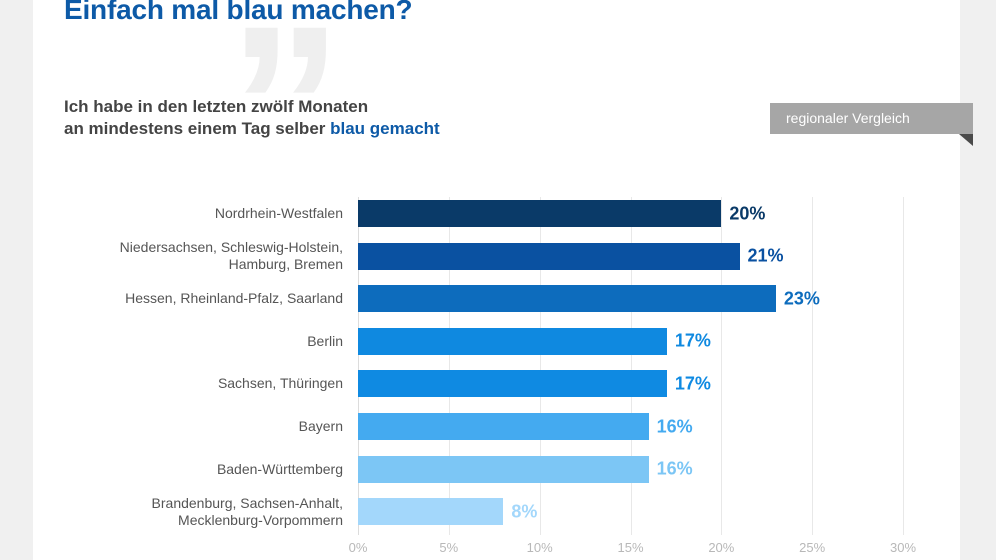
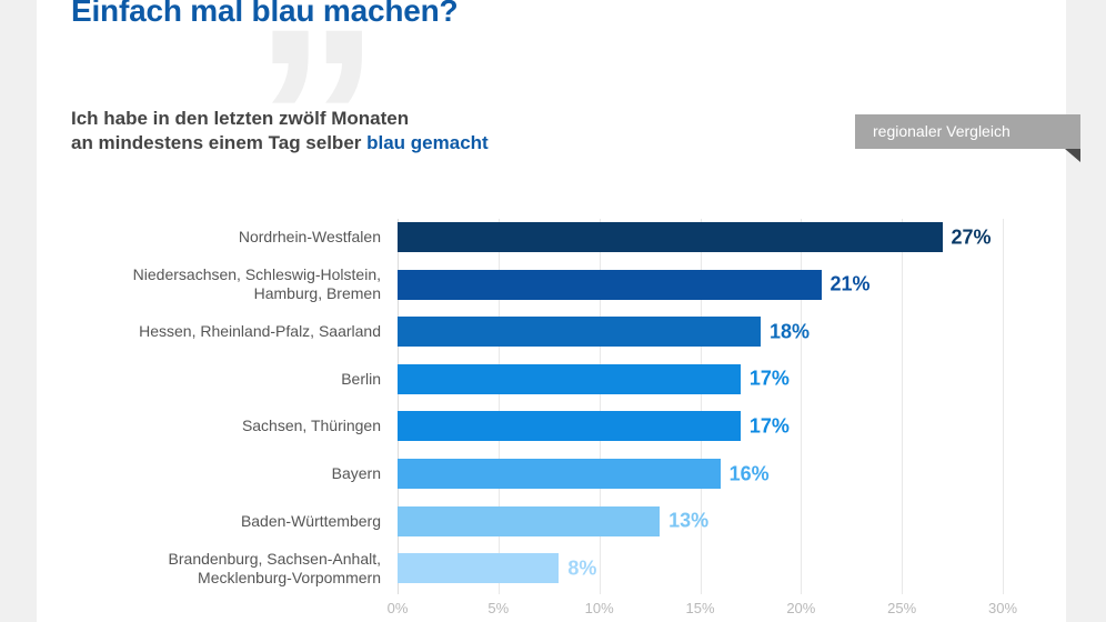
Nordrhein-Westfalen: 20% -> 27%
Hessen, Rheinland-Pfalz, Saarland: 23% -> 18%
Baden-Württemberg: 16% -> 13%
